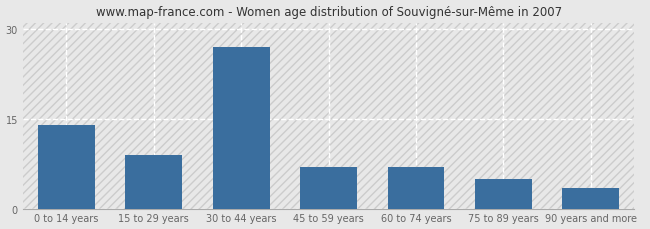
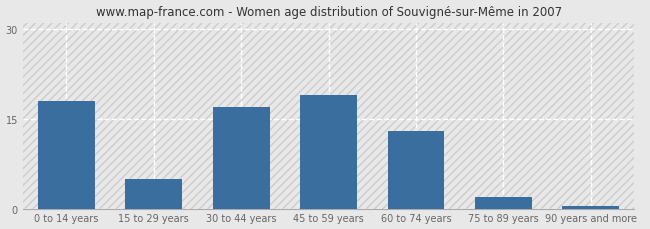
0 to 14 years: 14.0 -> 18.0
15 to 29 years: 9.0 -> 5.0
30 to 44 years: 27.0 -> 17.0
45 to 59 years: 7.0 -> 19.0
60 to 74 years: 7.0 -> 13.0
75 to 89 years: 5.0 -> 2.0
90 years and more: 3.4 -> 0.5
